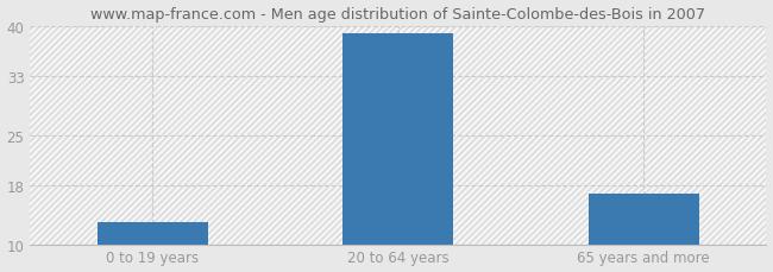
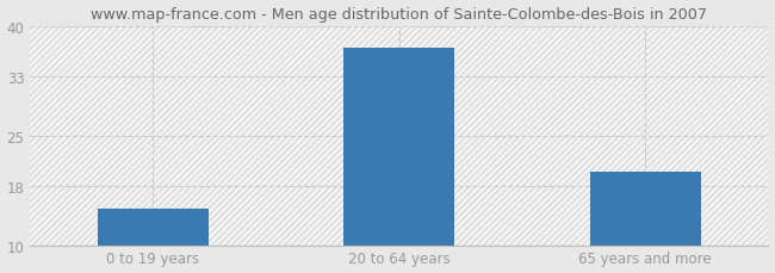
0 to 19 years: 13 -> 15
20 to 64 years: 39 -> 37
65 years and more: 17 -> 20
